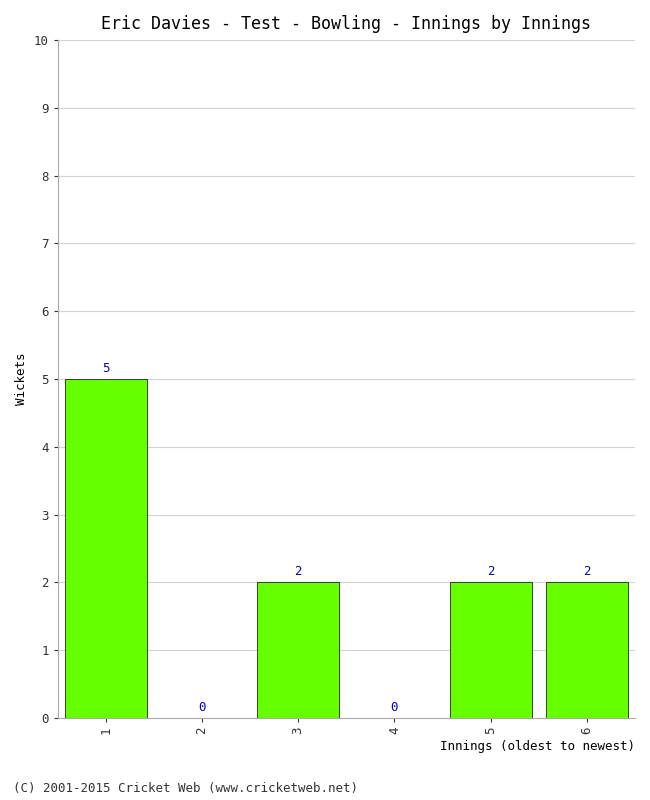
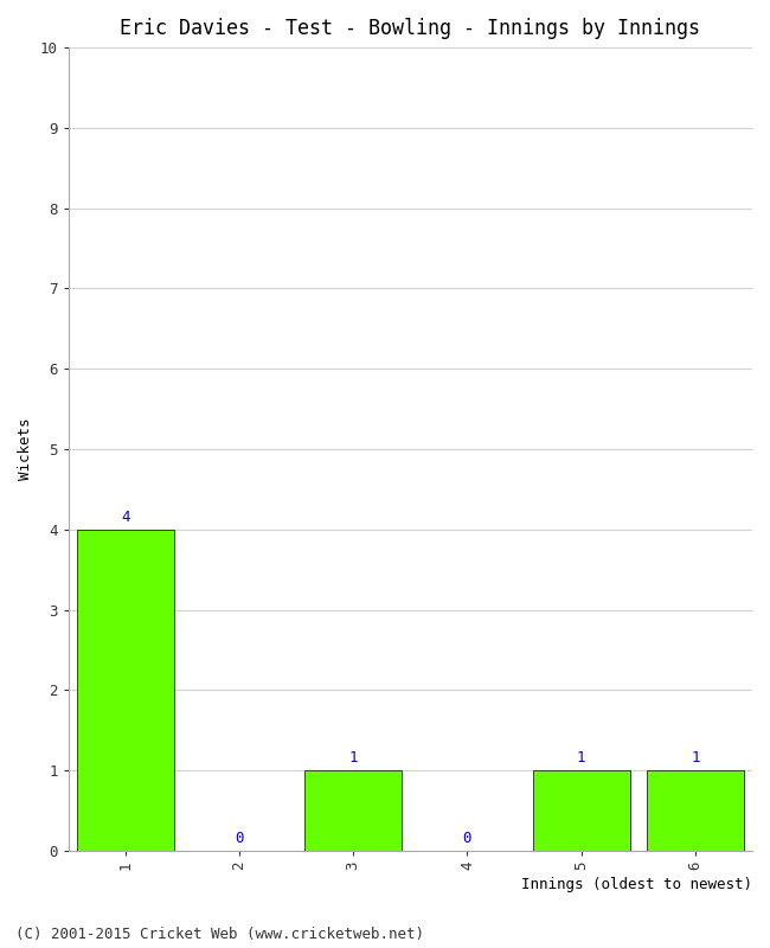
1: 5 -> 4
3: 2 -> 1
5: 2 -> 1
6: 2 -> 1
